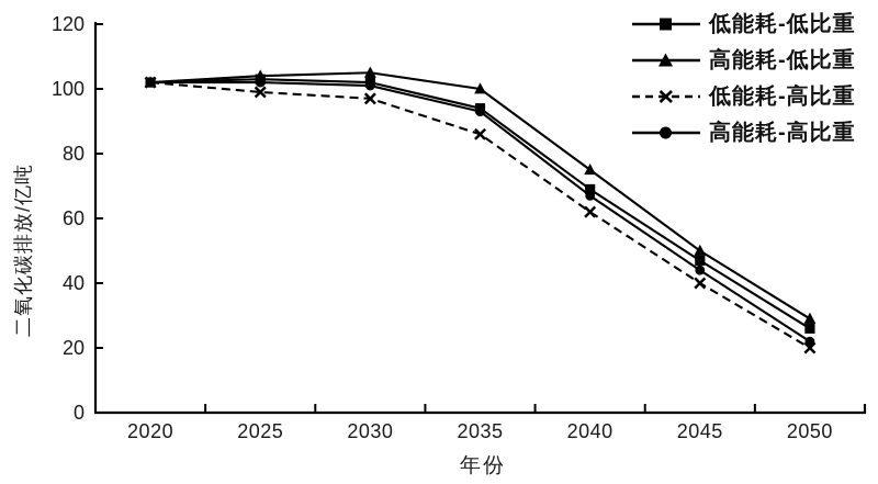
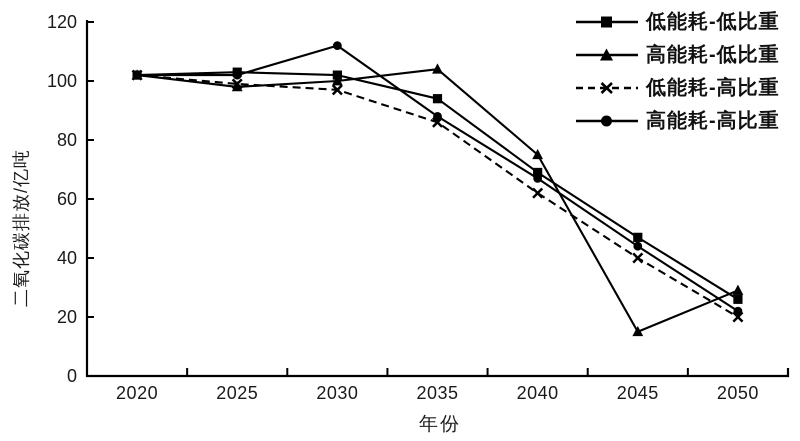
高能耗-低比重/2025: 104 -> 98
高能耗-低比重/2030: 105 -> 100
高能耗-高比重/2030: 101 -> 112
高能耗-低比重/2035: 100 -> 104
高能耗-高比重/2035: 93 -> 88
高能耗-低比重/2045: 50 -> 15
